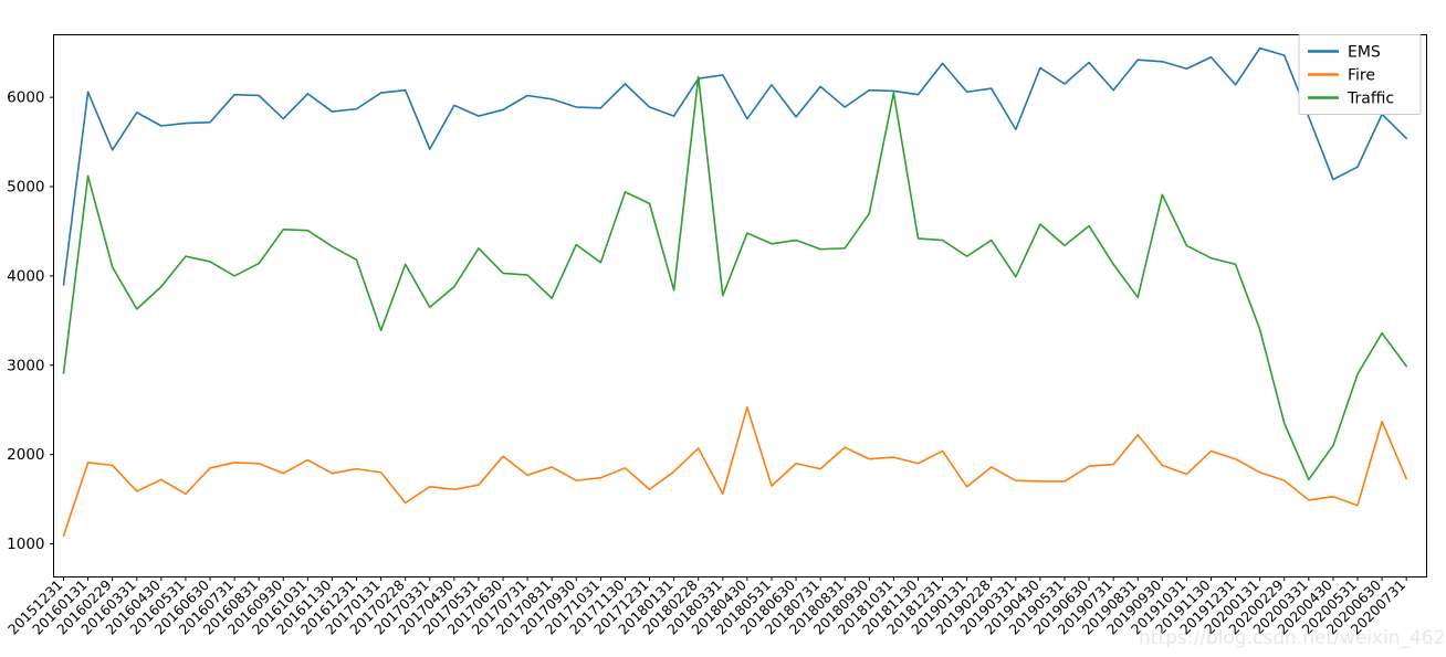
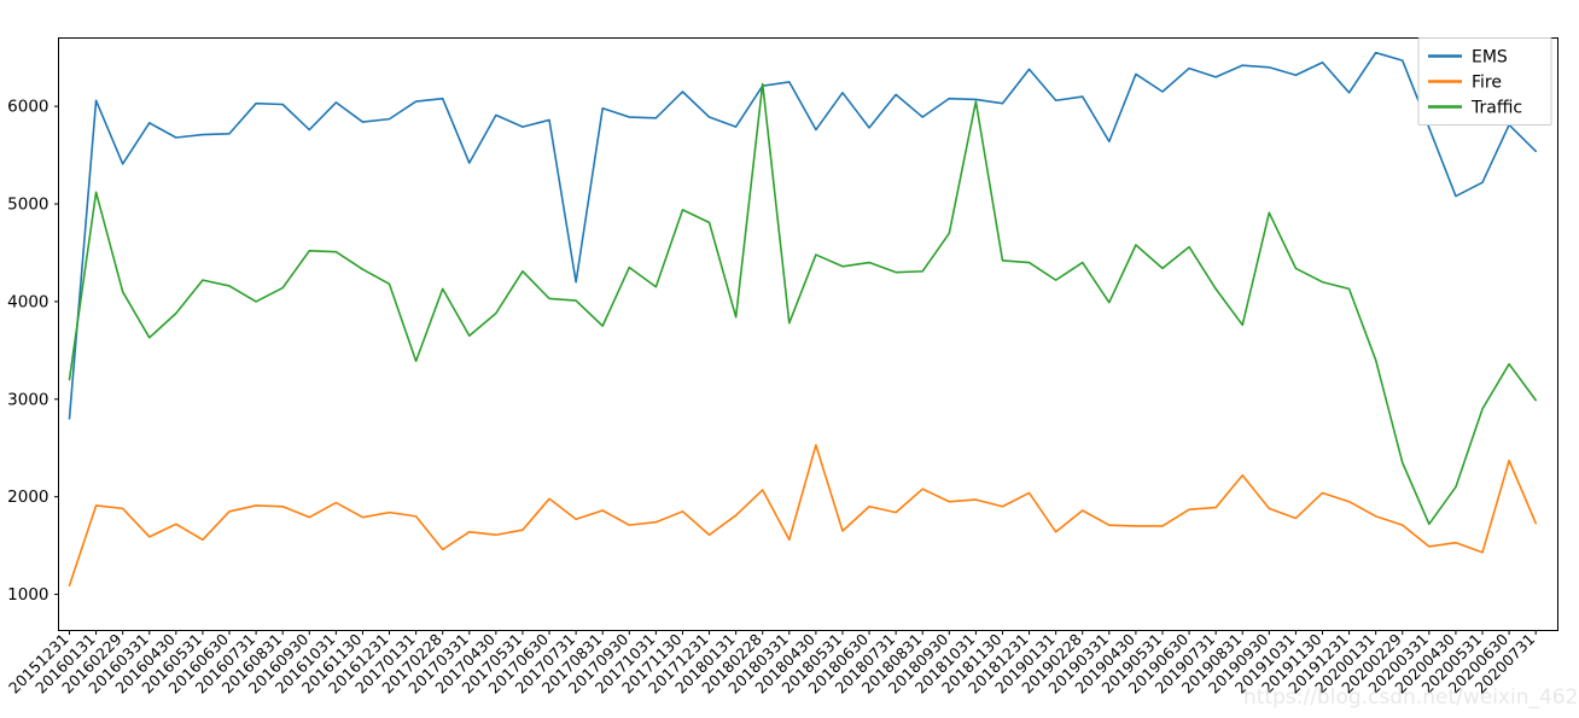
EMS/20151231: 3900 -> 2800
Traffic/20151231: 2900 -> 3200
EMS/20170731: 6000 -> 4200
EMS/20190731: 6100 -> 6300
